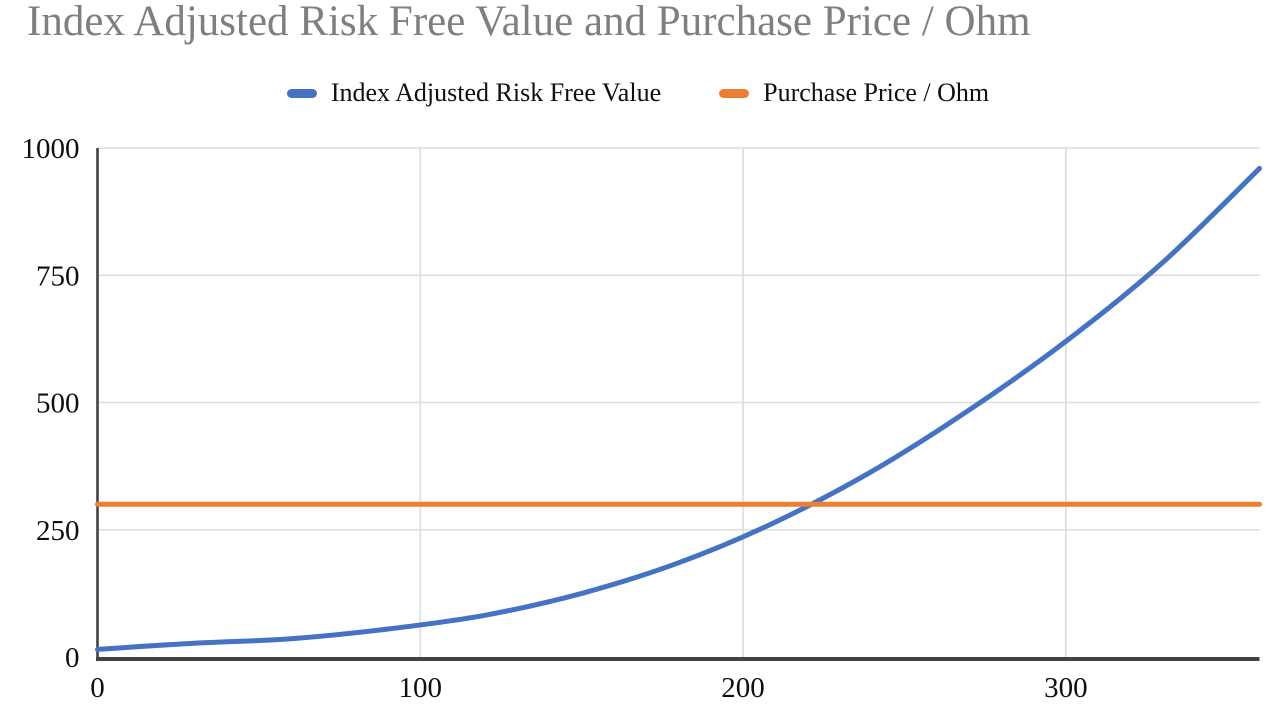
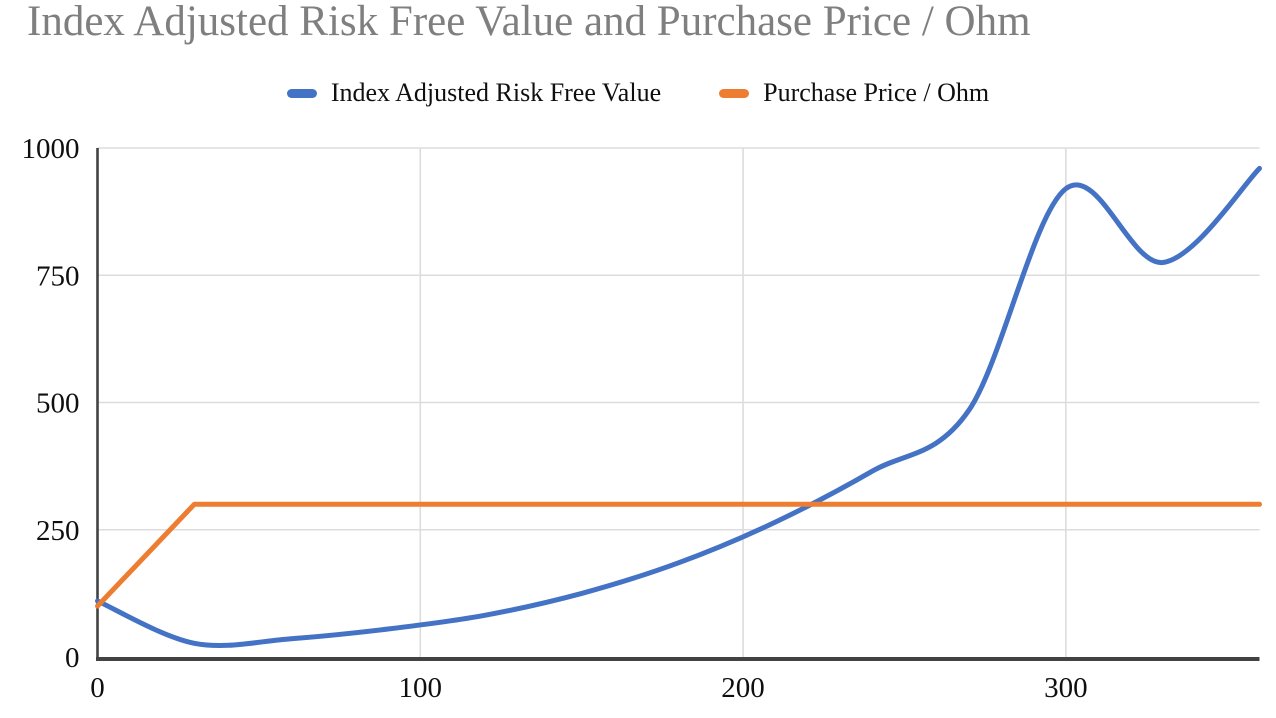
Index Adjusted Risk Free Value/0: 20 -> 110
Purchase Price / Ohm/0: 300 -> 100
Index Adjusted Risk Free Value/300: 620 -> 920
